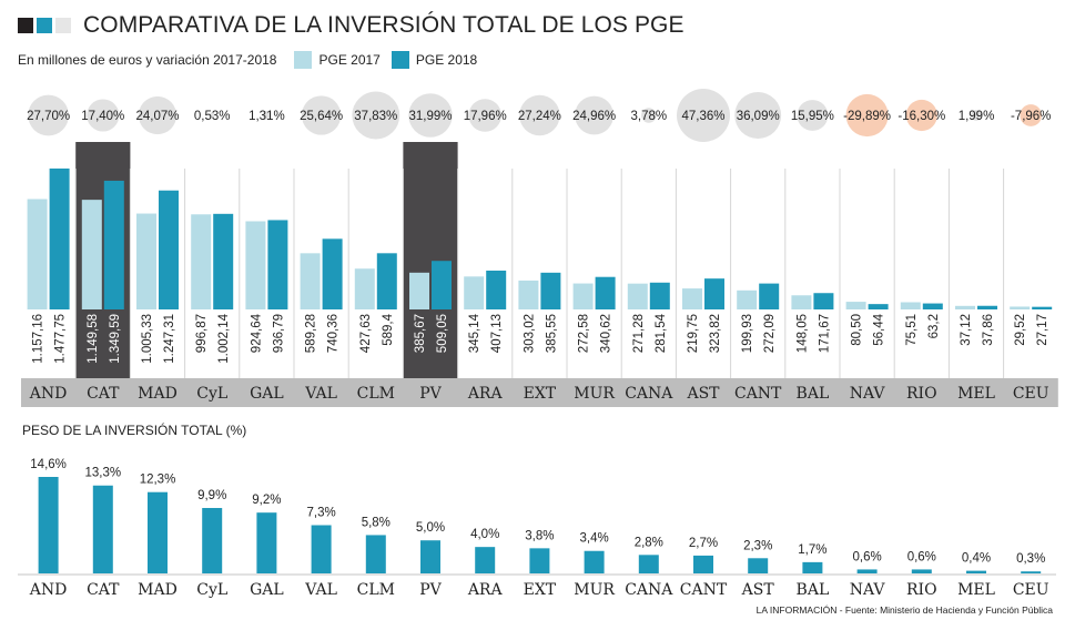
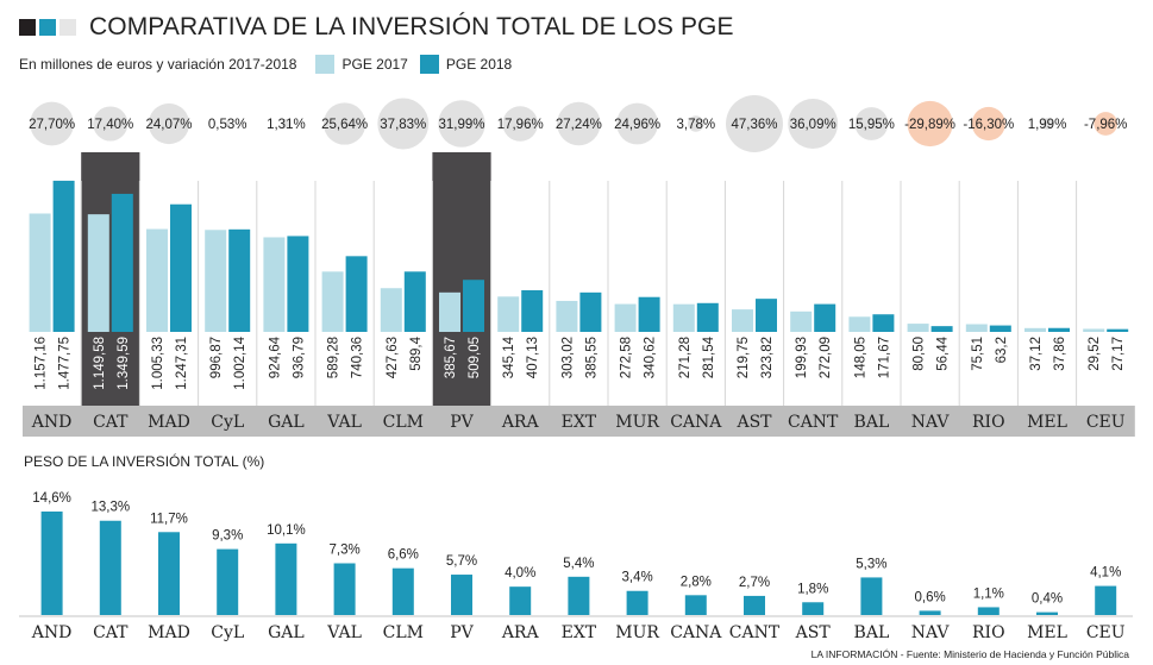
PESO DE LA INVERSIÓN TOTAL (%)/MAD: 12,3% -> 11,7%
PESO DE LA INVERSIÓN TOTAL (%)/CyL: 9,9% -> 9,3%
PESO DE LA INVERSIÓN TOTAL (%)/GAL: 9,2% -> 10,1%
PESO DE LA INVERSIÓN TOTAL (%)/CLM: 5,8% -> 6,6%
PESO DE LA INVERSIÓN TOTAL (%)/PV: 5,0% -> 5,7%
PESO DE LA INVERSIÓN TOTAL (%)/EXT: 3,8% -> 5,4%
PESO DE LA INVERSIÓN TOTAL (%)/AST: 2,3% -> 1,8%
PESO DE LA INVERSIÓN TOTAL (%)/BAL: 1,7% -> 5,3%
PESO DE LA INVERSIÓN TOTAL (%)/RIO: 0,6% -> 1,1%
PESO DE LA INVERSIÓN TOTAL (%)/CEU: 0,3% -> 4,1%
